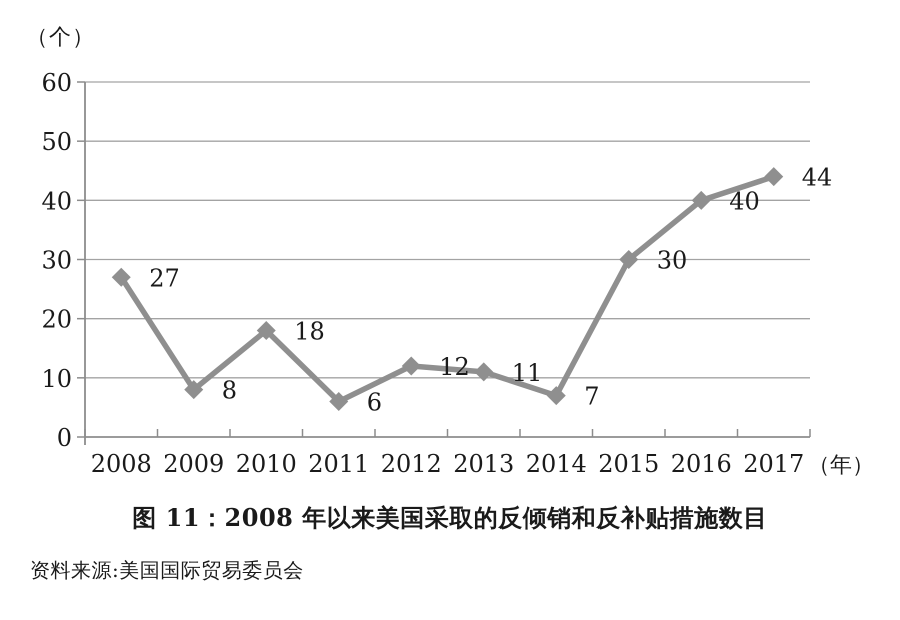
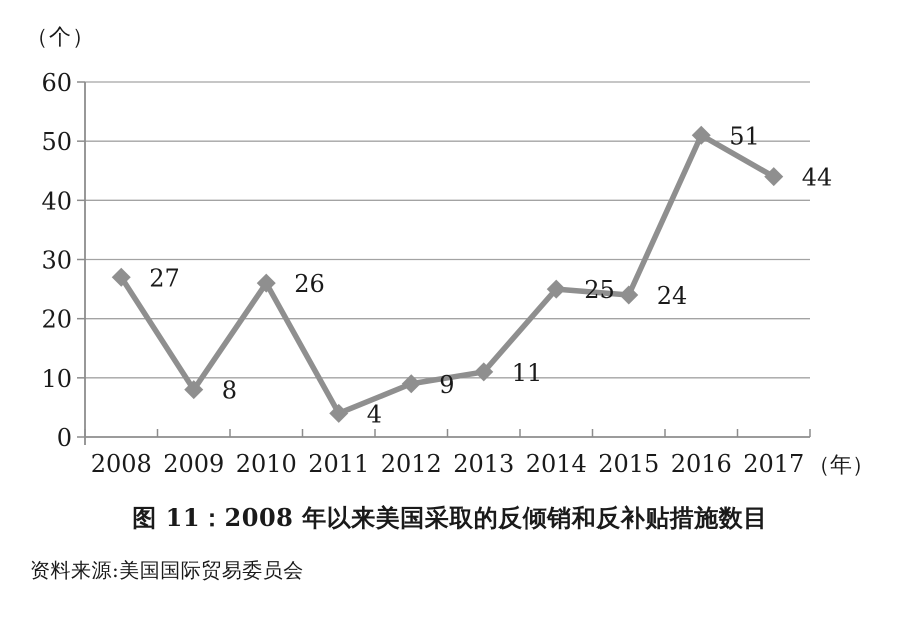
2010: 18 -> 26
2011: 6 -> 4
2012: 12 -> 9
2014: 7 -> 25
2015: 30 -> 24
2016: 40 -> 51
